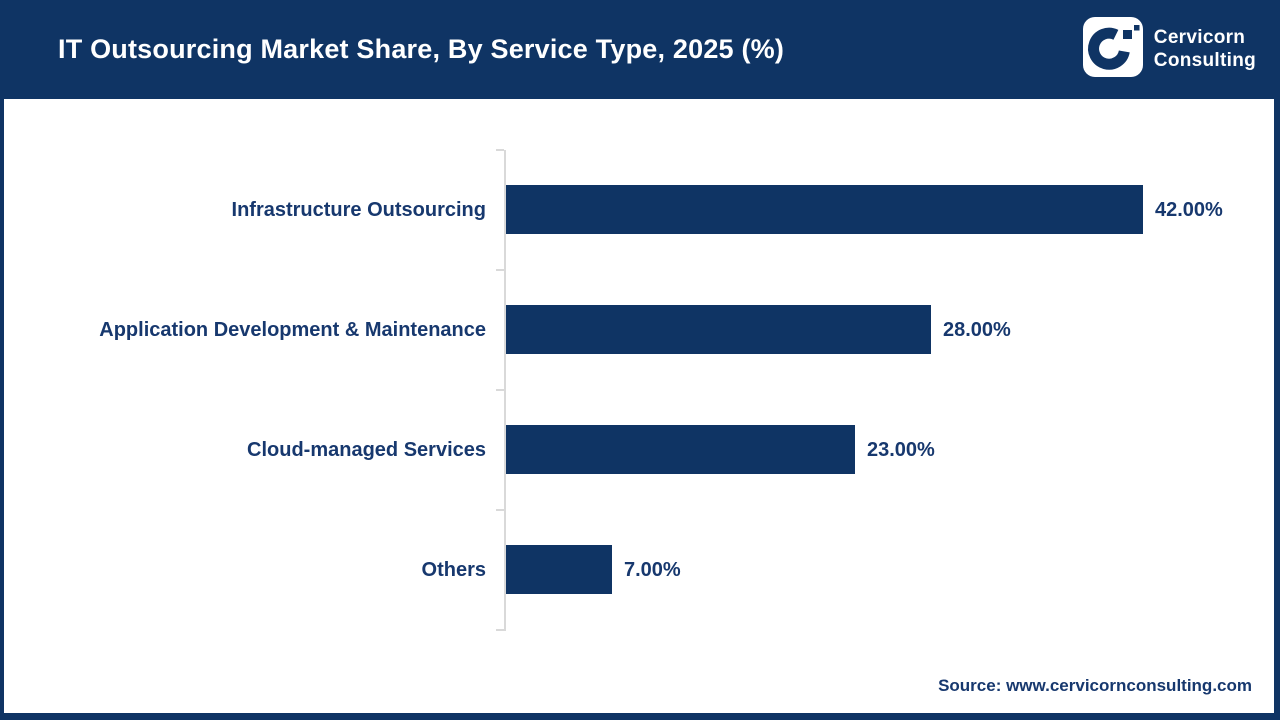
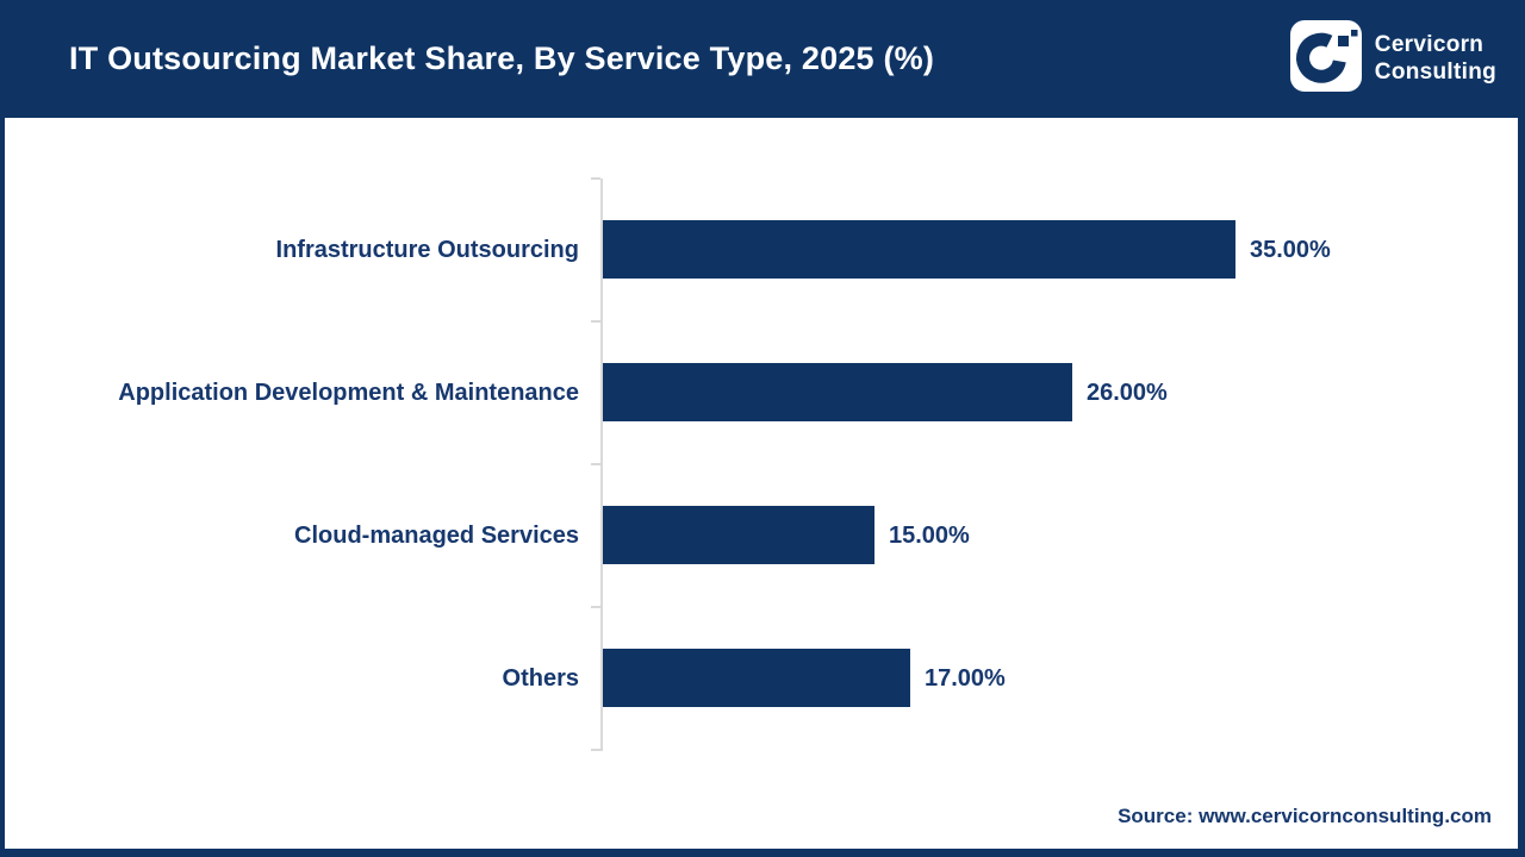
Infrastructure Outsourcing: 42.00% -> 35.00%
Application Development & Maintenance: 28.00% -> 26.00%
Cloud-managed Services: 23.00% -> 15.00%
Others: 7.00% -> 17.00%
